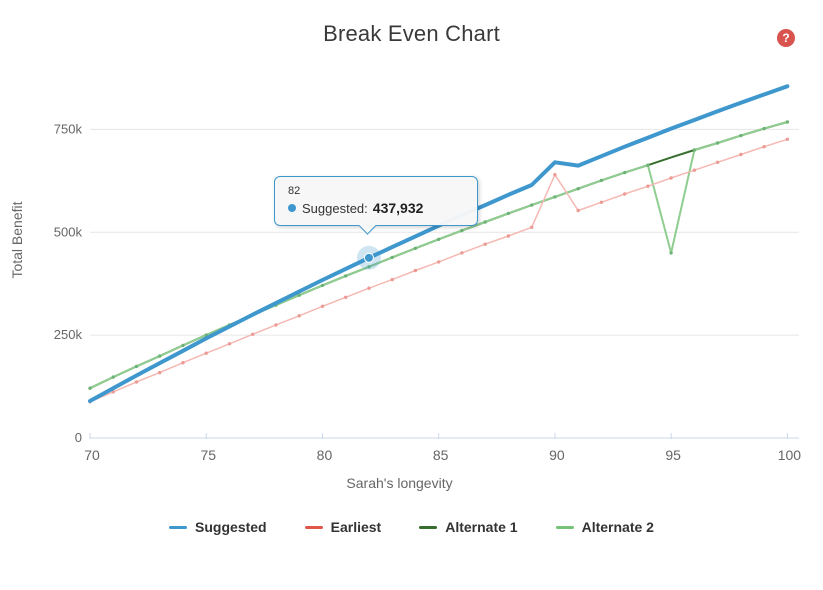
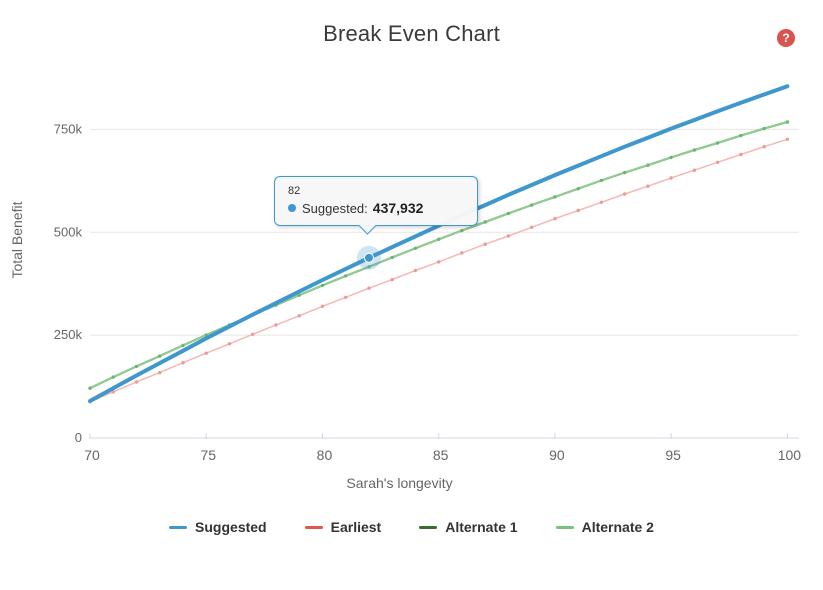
Earliest/90: 640k -> 530k
Suggested/90: 670k -> 640k
Alternate 2/95: 450k -> 680k
